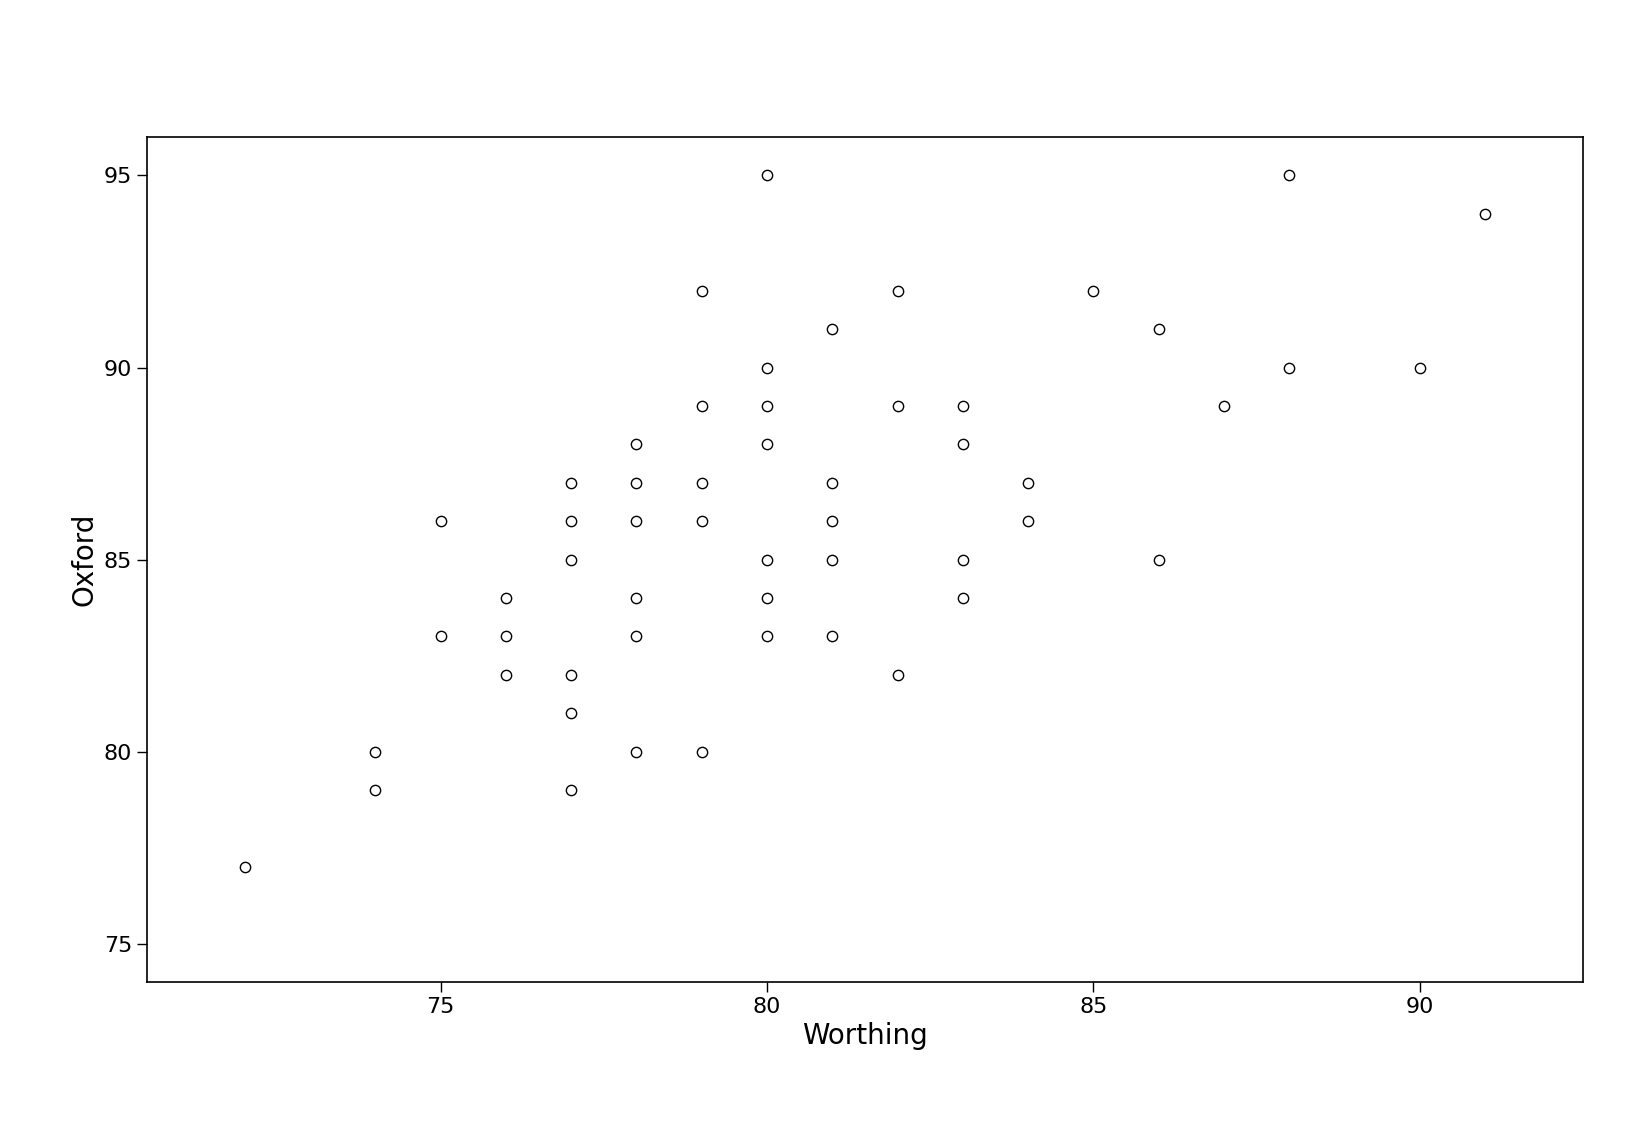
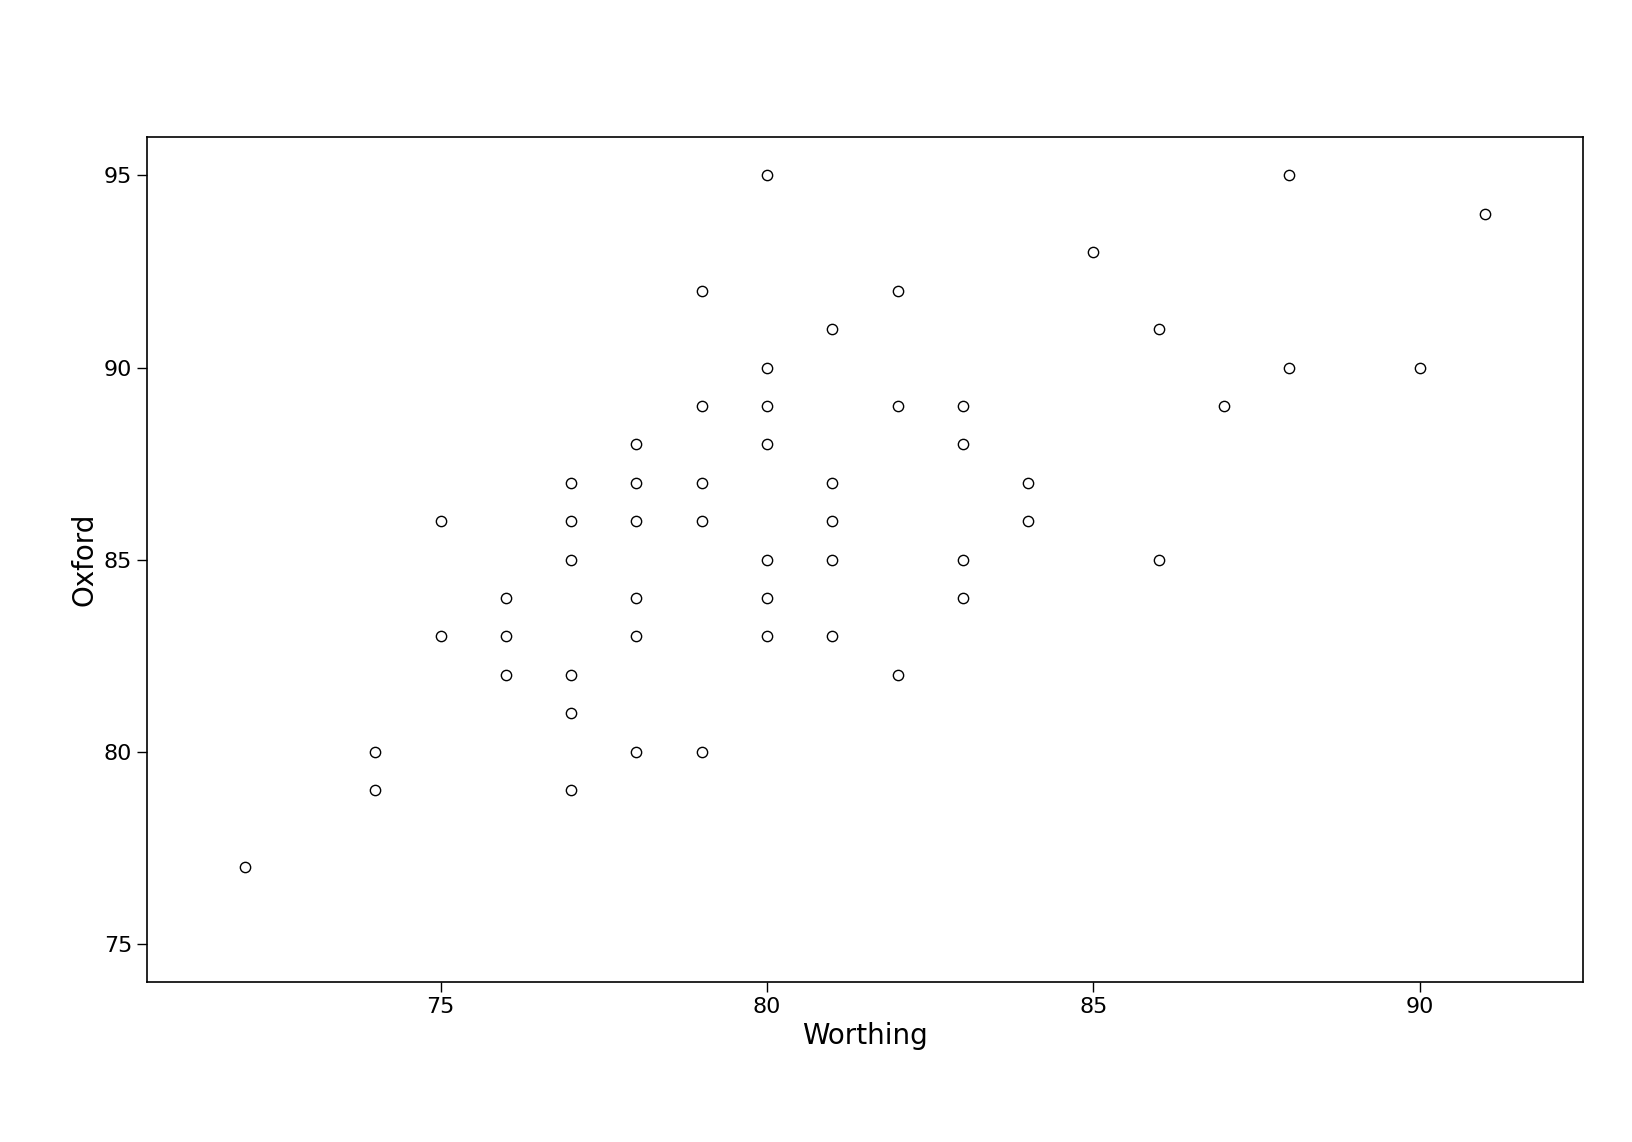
85: 92 -> 93
